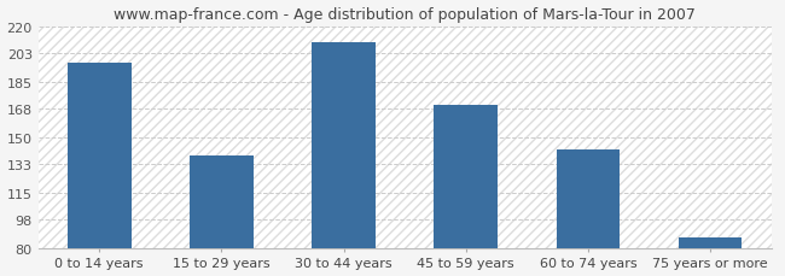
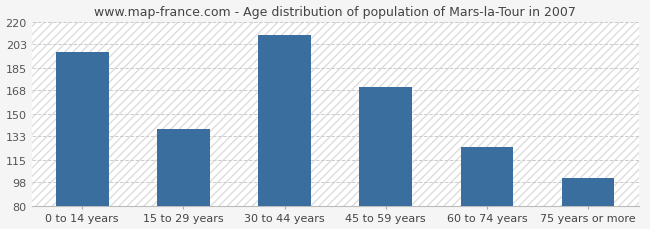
60 to 74 years: 142 -> 125
75 years or more: 87 -> 101
